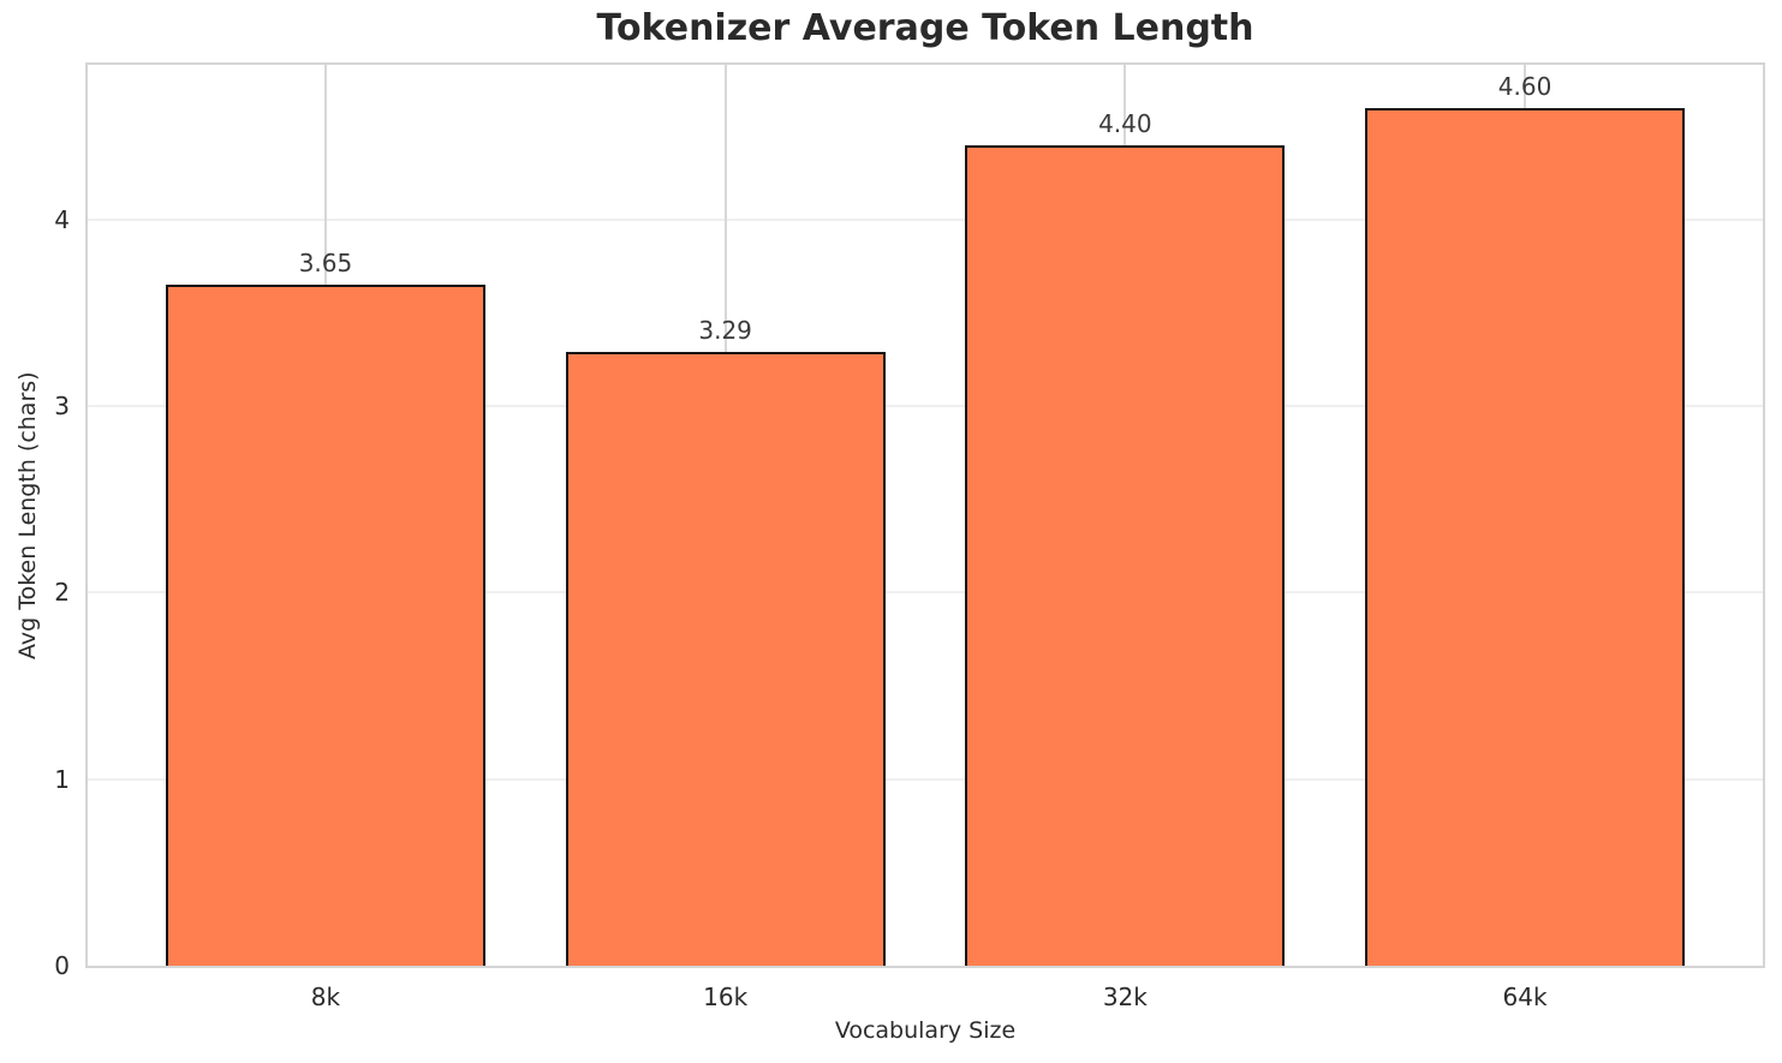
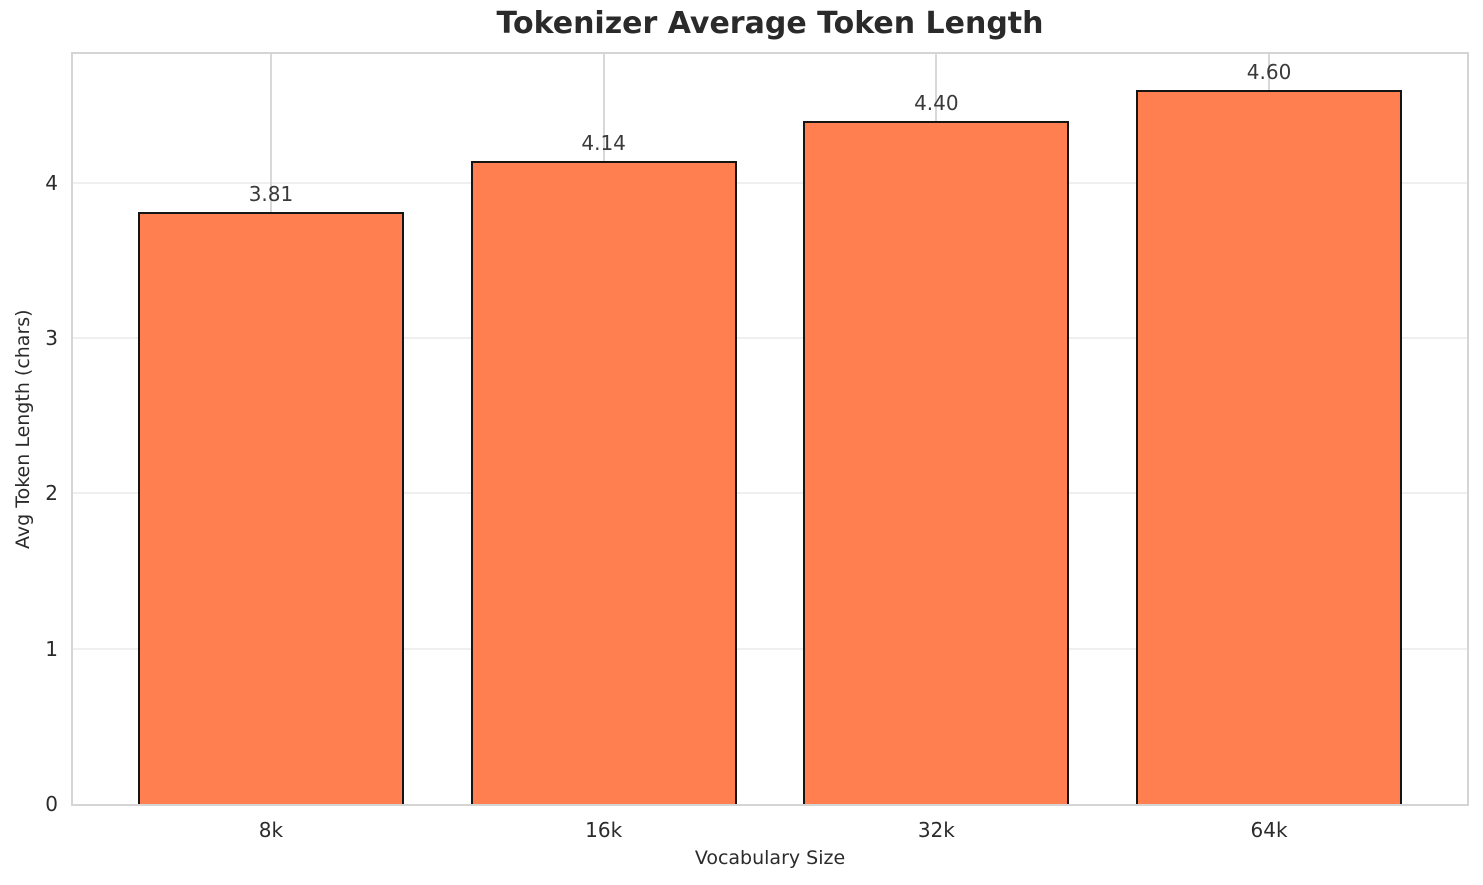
8k: 3.65 -> 3.81
16k: 3.29 -> 4.14
